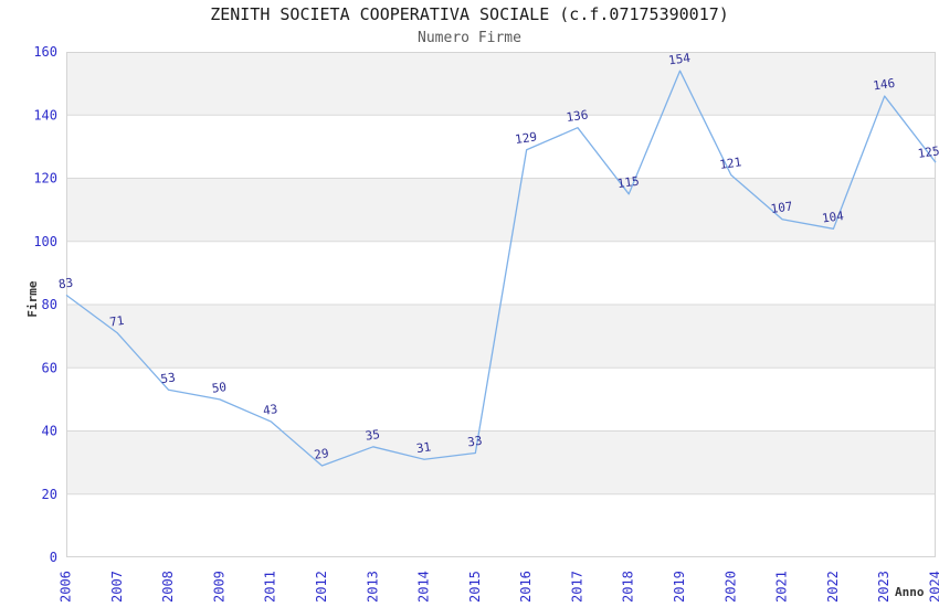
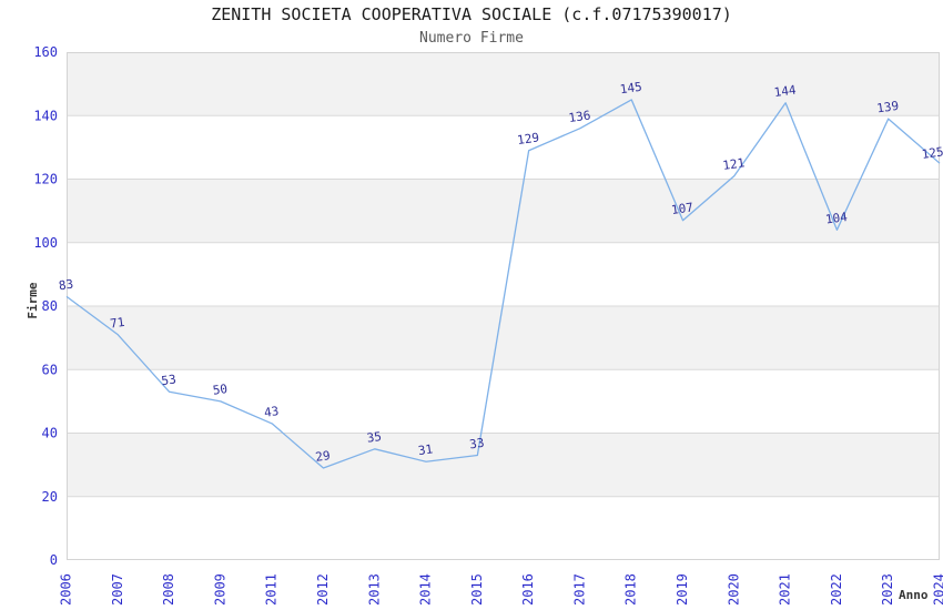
2018: 115 -> 145
2019: 154 -> 107
2021: 107 -> 144
2023: 146 -> 139
